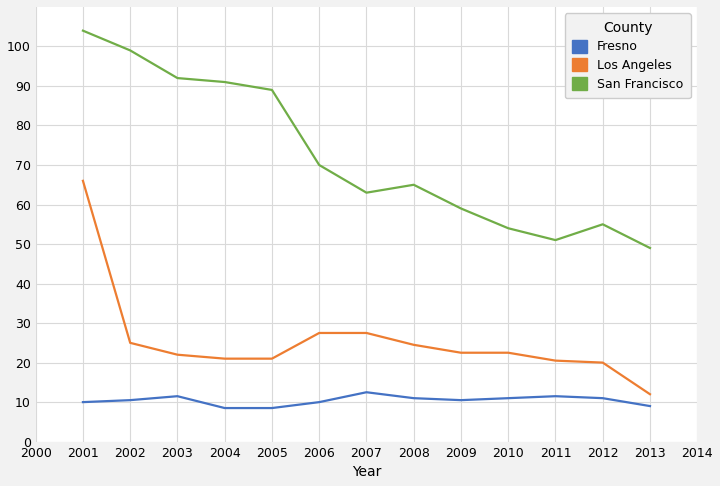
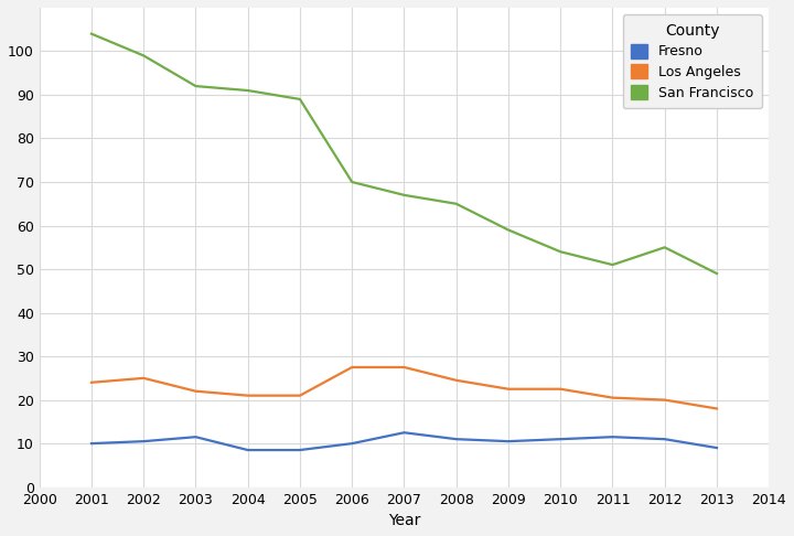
Los Angeles/2001: 66.0 -> 24.0
San Francisco/2007: 63 -> 67
Los Angeles/2013: 12.0 -> 18.0
